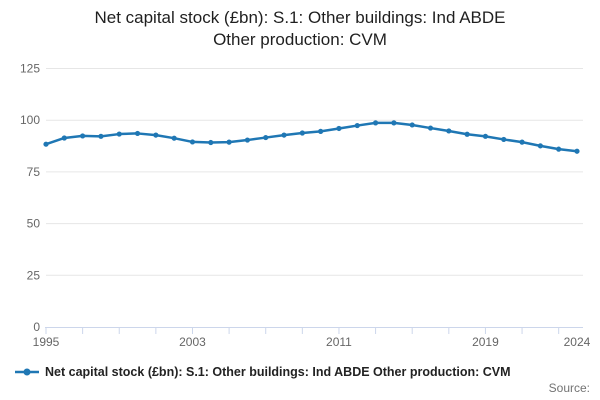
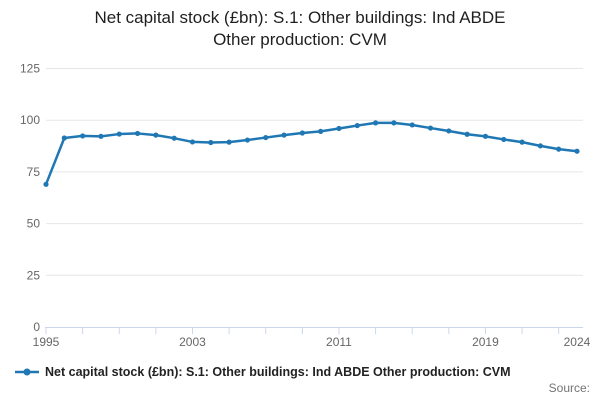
1995: 88 -> 69
